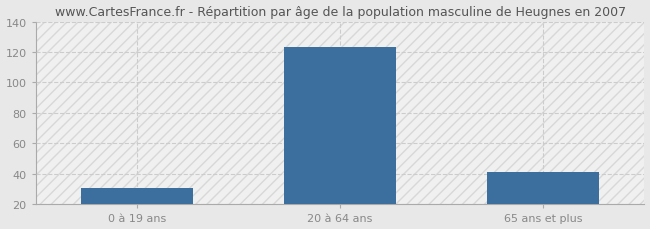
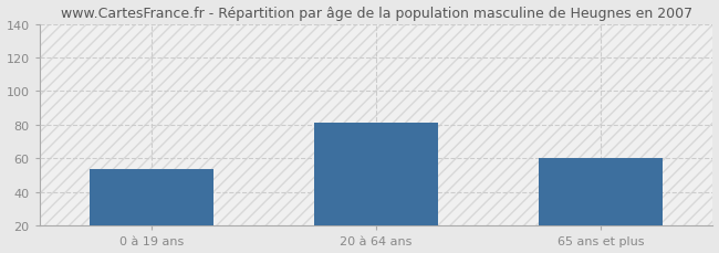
0 à 19 ans: 31 -> 54
20 à 64 ans: 123 -> 81
65 ans et plus: 41 -> 60
